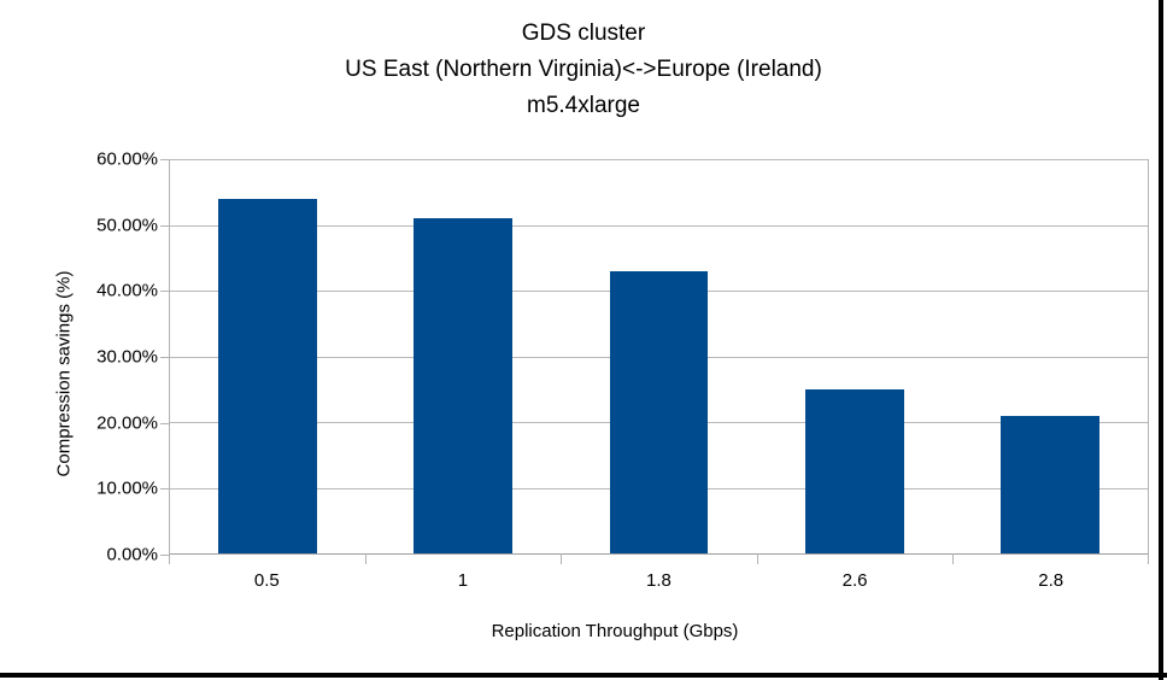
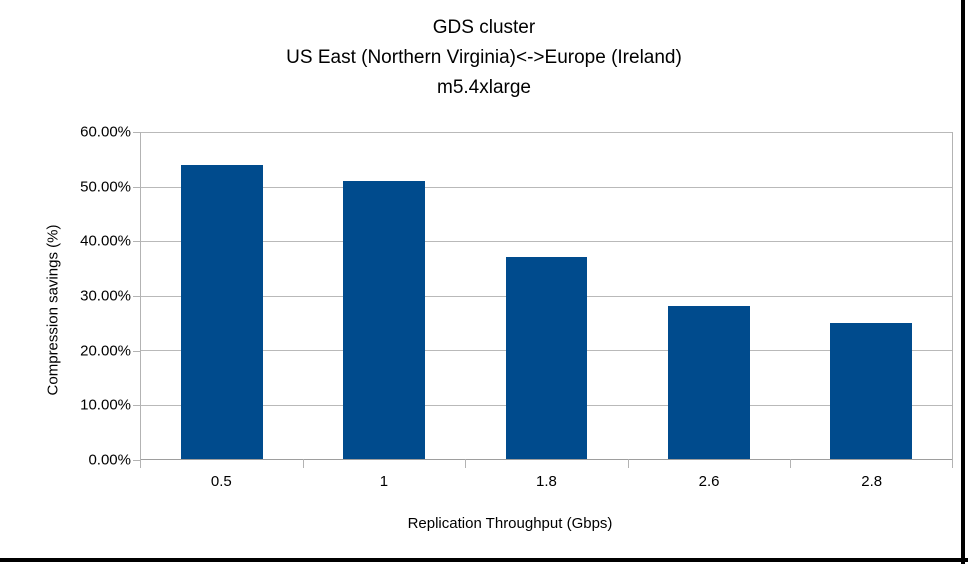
1.8: 43% -> 37%
2.6: 25% -> 28%
2.8: 21% -> 25%
